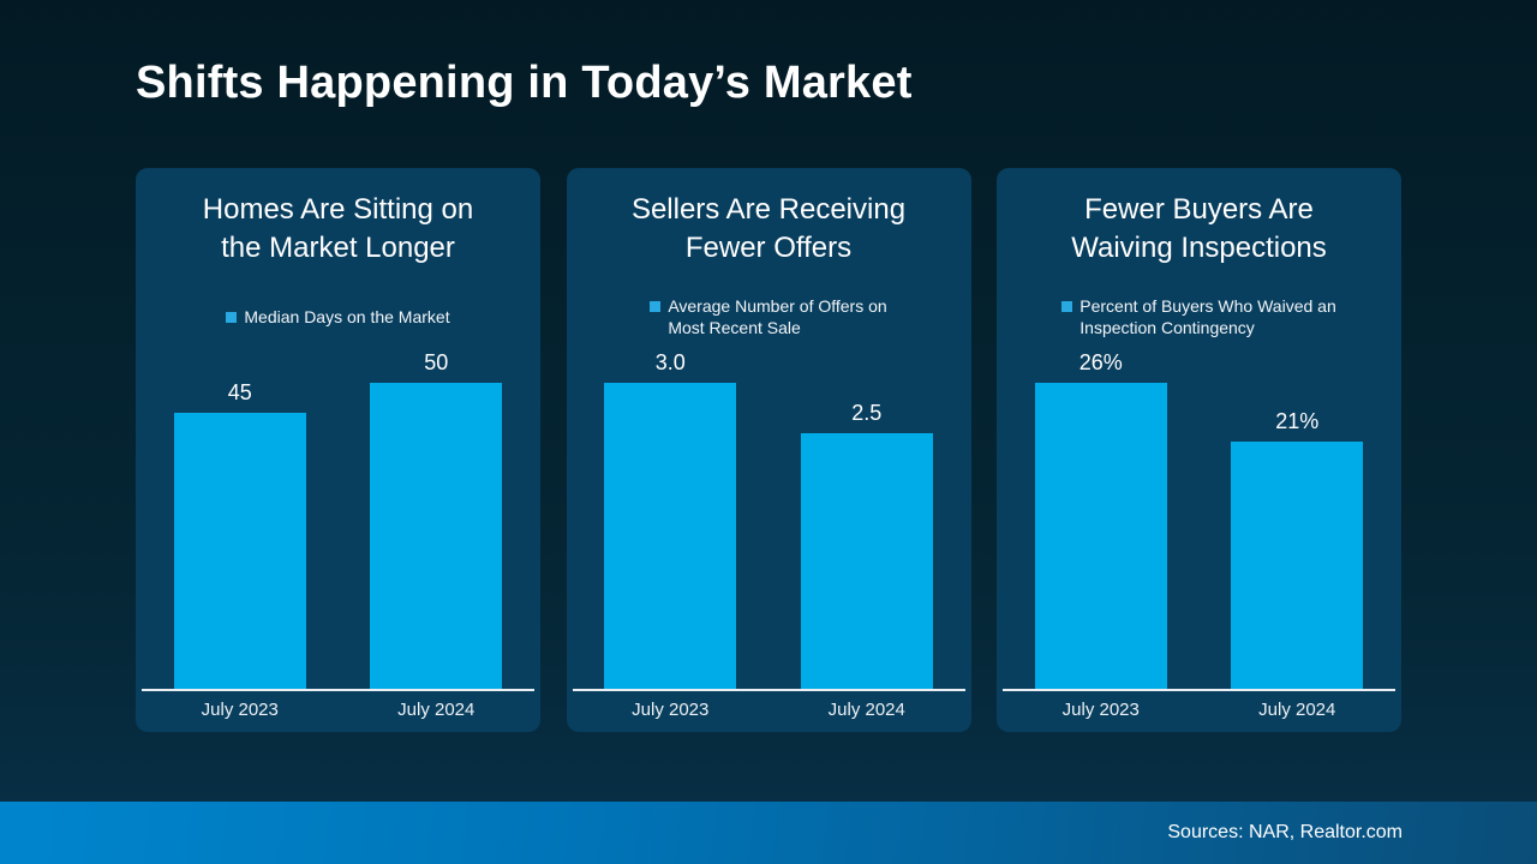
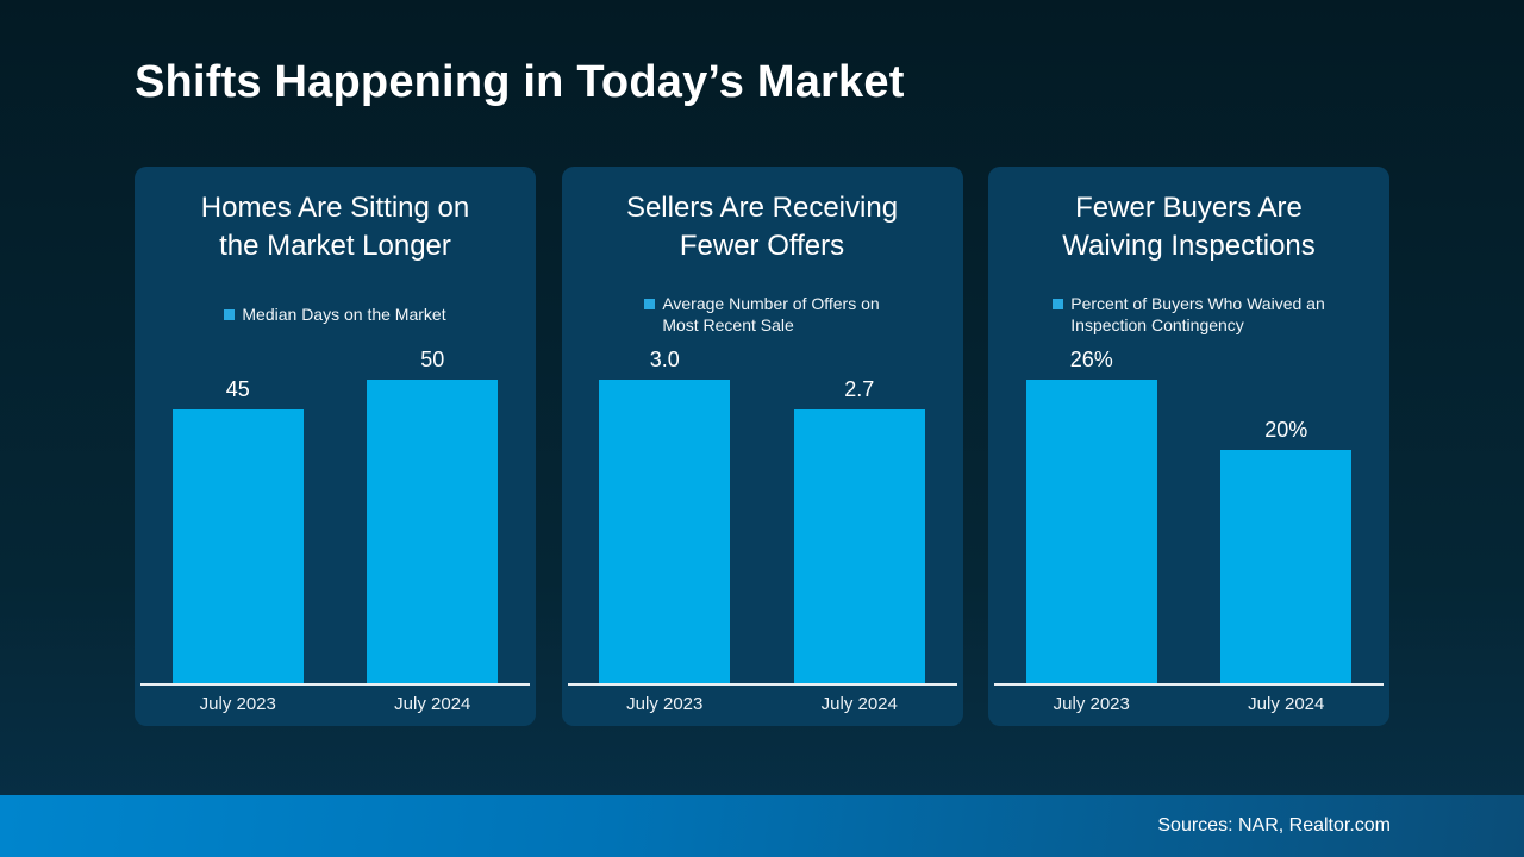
Sellers Are Receiving Fewer Offers/July 2024: 2.5 -> 2.7
Fewer Buyers Are Waiving Inspections/July 2024: 21% -> 20%
